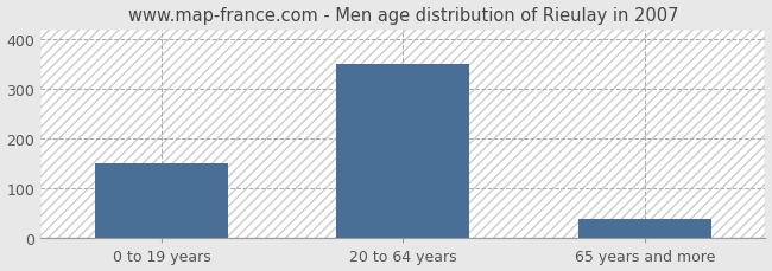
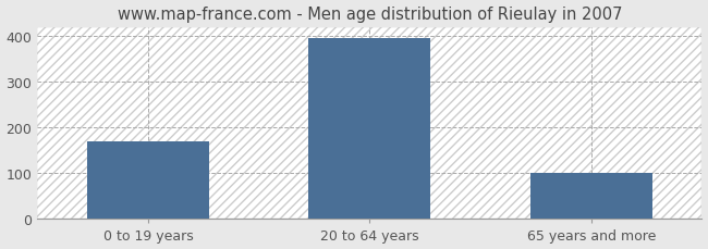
0 to 19 years: 150 -> 170
20 to 64 years: 350 -> 395
65 years and more: 40 -> 100
